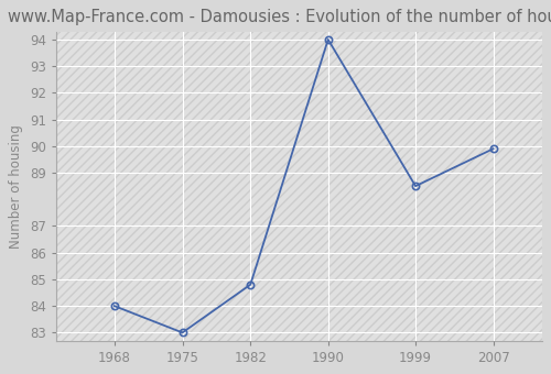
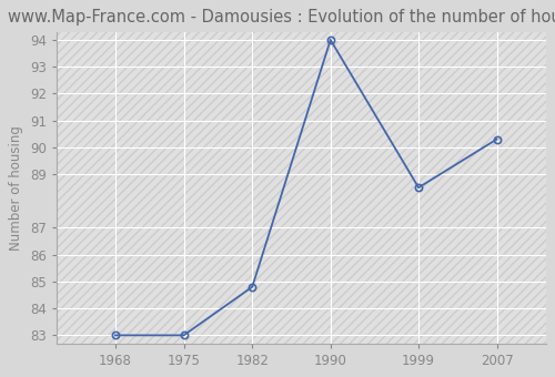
1968: 84.0 -> 83.0
2007: 89.9 -> 90.3
